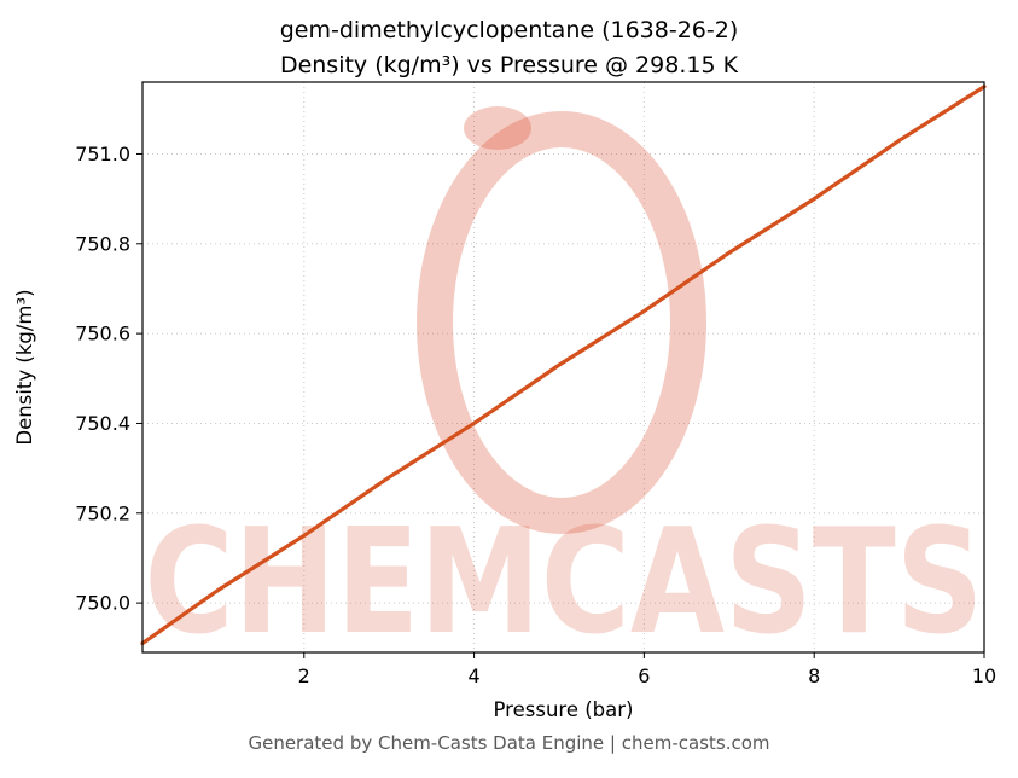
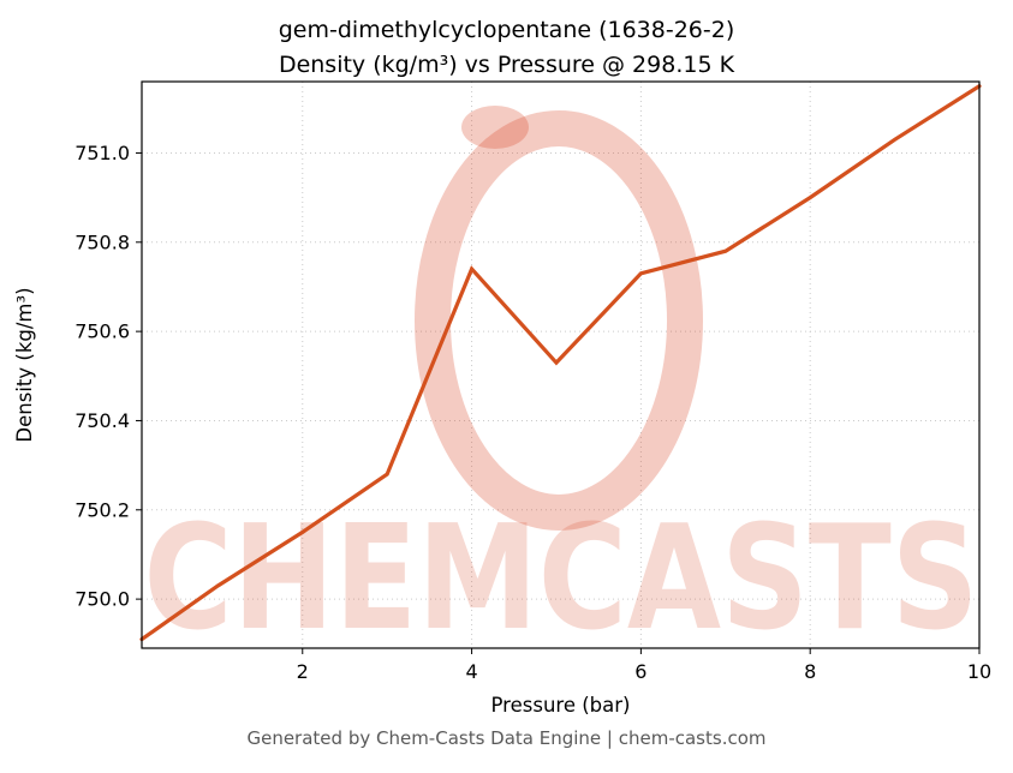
4: 750.40 -> 750.74
6: 750.65 -> 750.73
